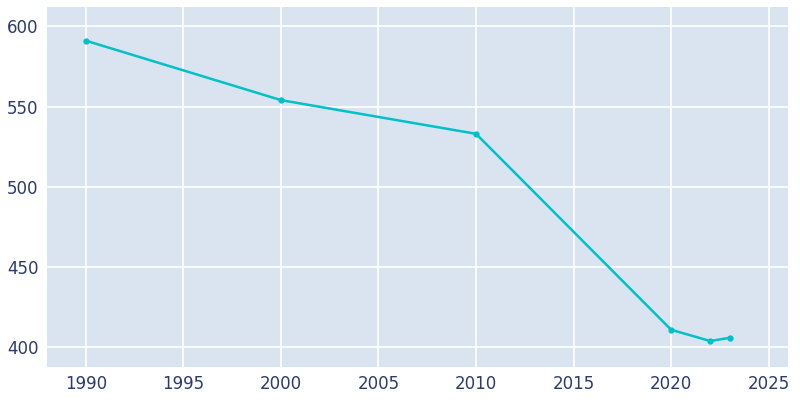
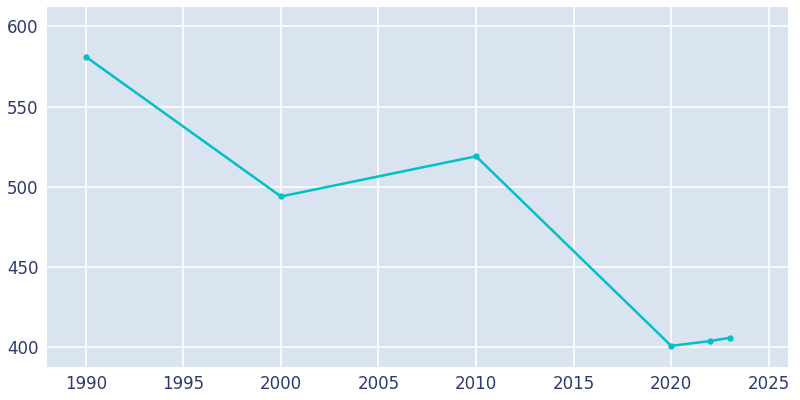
1990: 591 -> 581
2000: 554 -> 494
2010: 533 -> 519
2020: 411 -> 401
